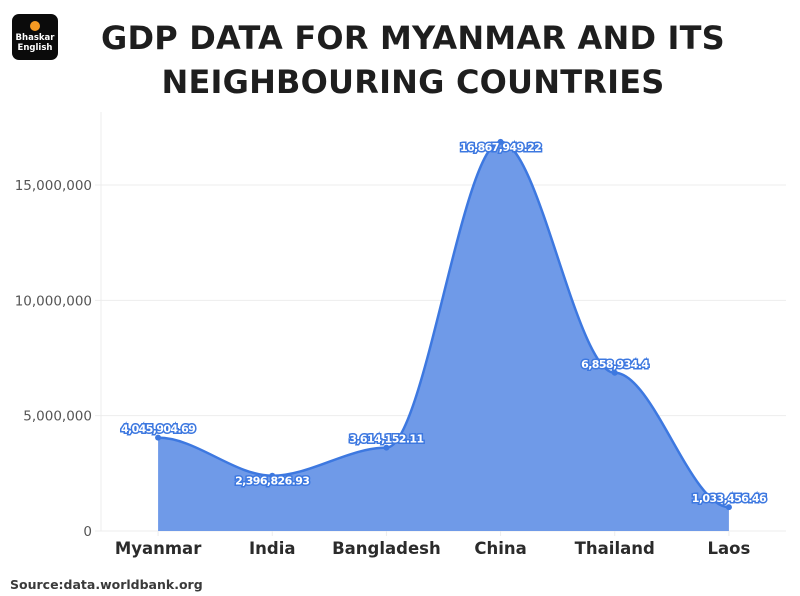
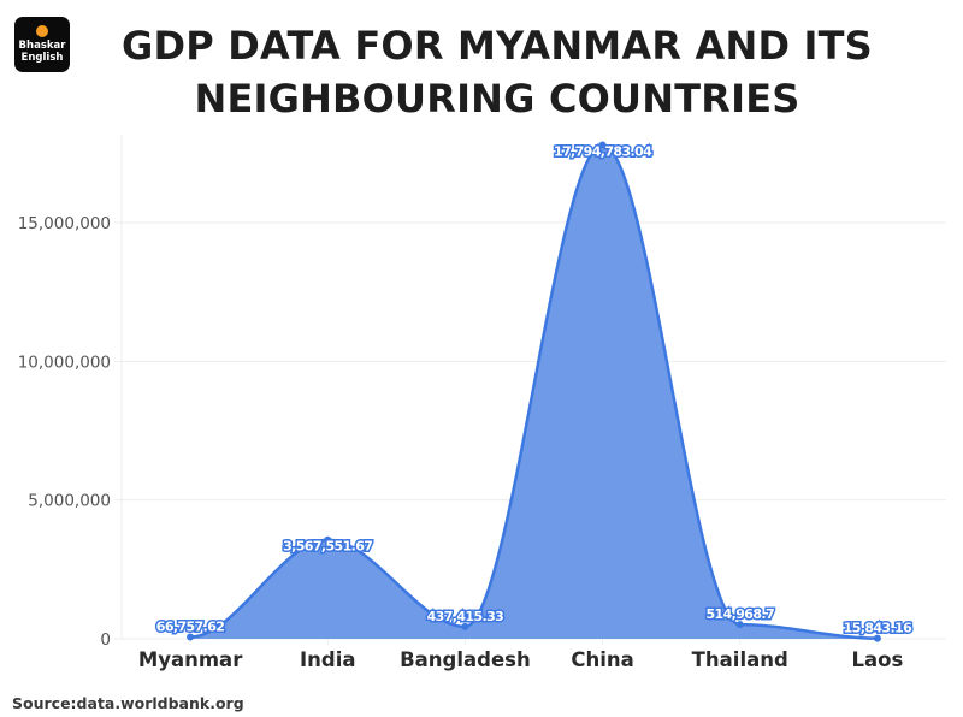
Myanmar: 4,045,904.69 -> 66,757.62
India: 2,396,826.93 -> 3,567,551.67
Bangladesh: 3,614,152.11 -> 437,415.33
China: 16,867,949.22 -> 17,794,783.04
Thailand: 6,858,934.4 -> 514,968.7
Laos: 1,033,456.46 -> 15,843.16
